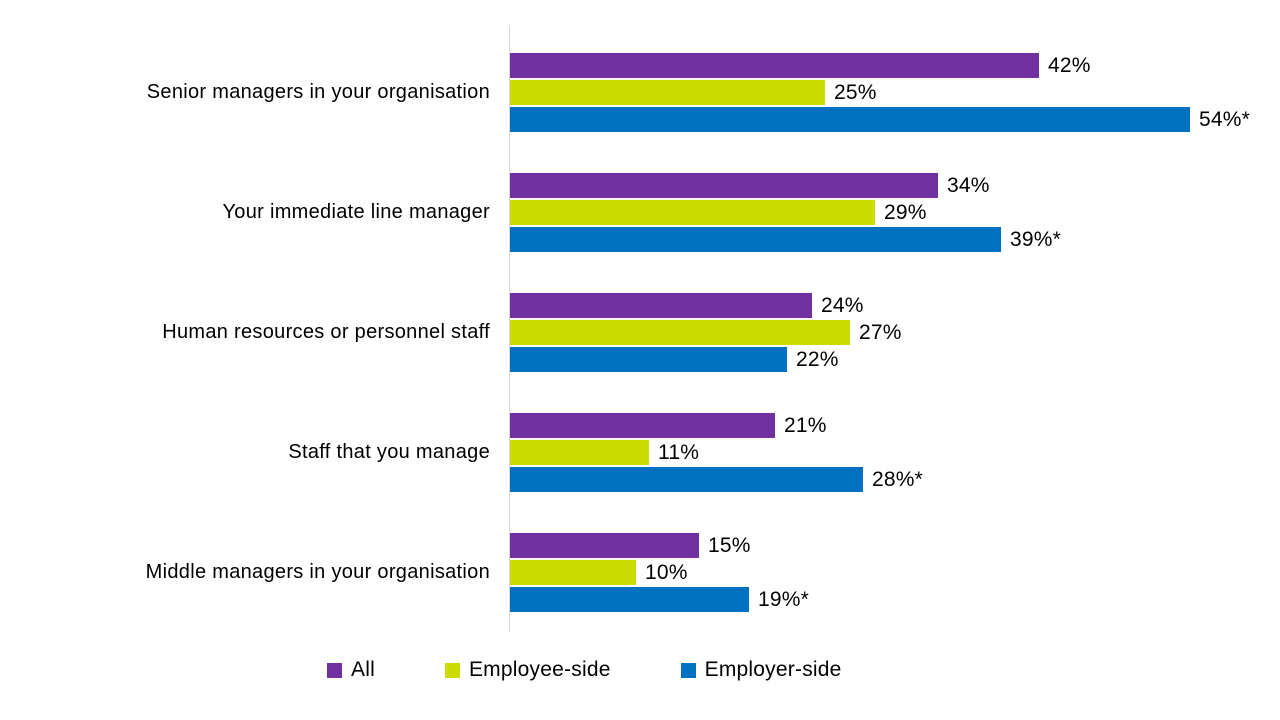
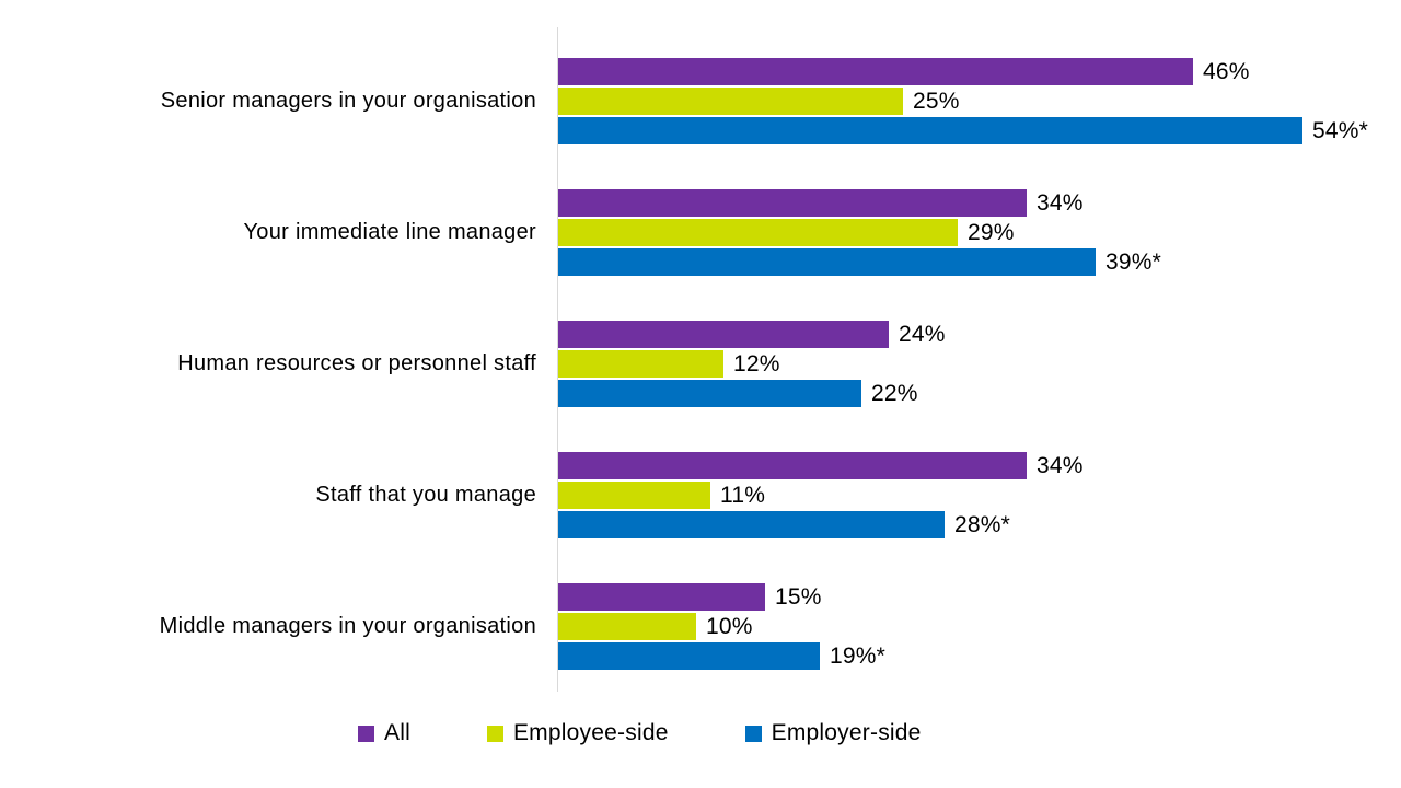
All/Senior managers in your organisation: 42% -> 46%
Employee-side/Human resources or personnel staff: 27% -> 12%
All/Staff that you manage: 21% -> 34%
